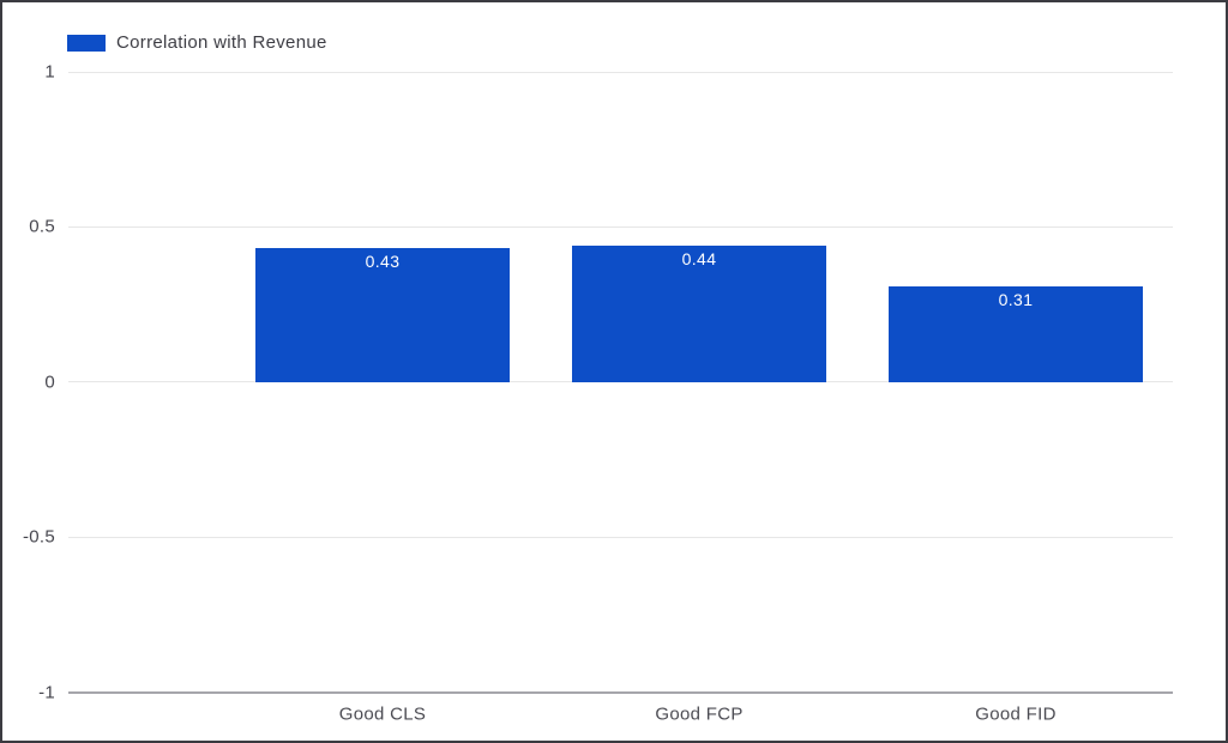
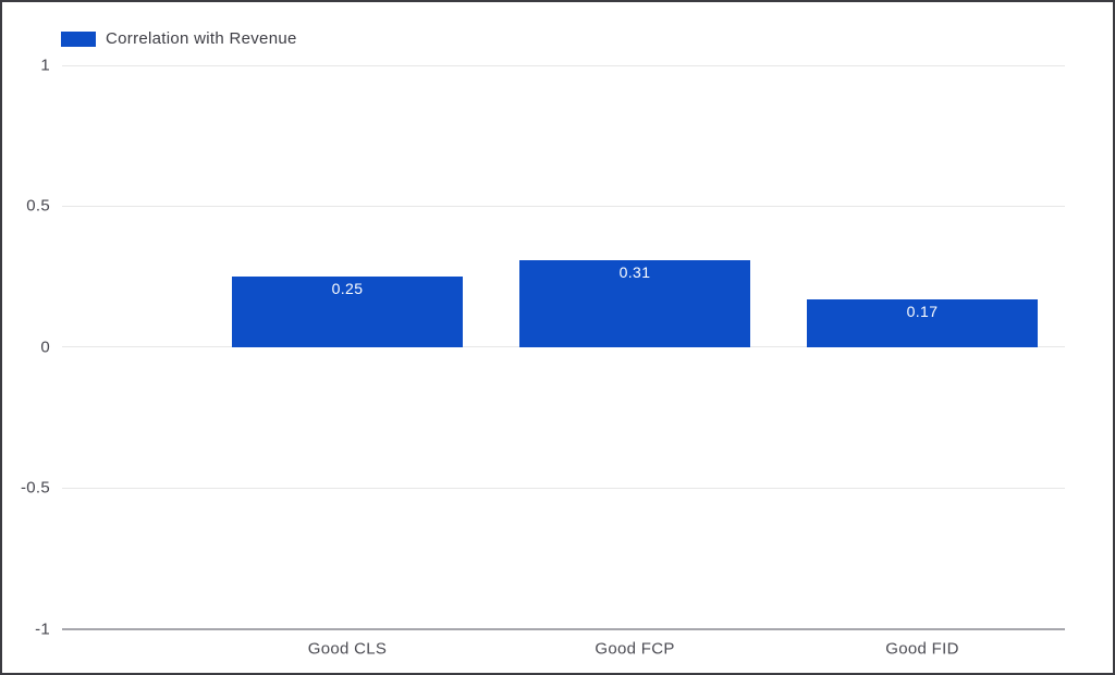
Good CLS: 0.43 -> 0.25
Good FCP: 0.44 -> 0.31
Good FID: 0.31 -> 0.17
